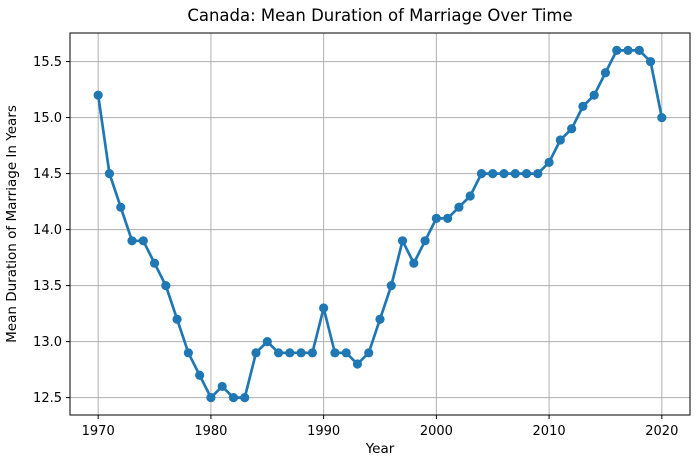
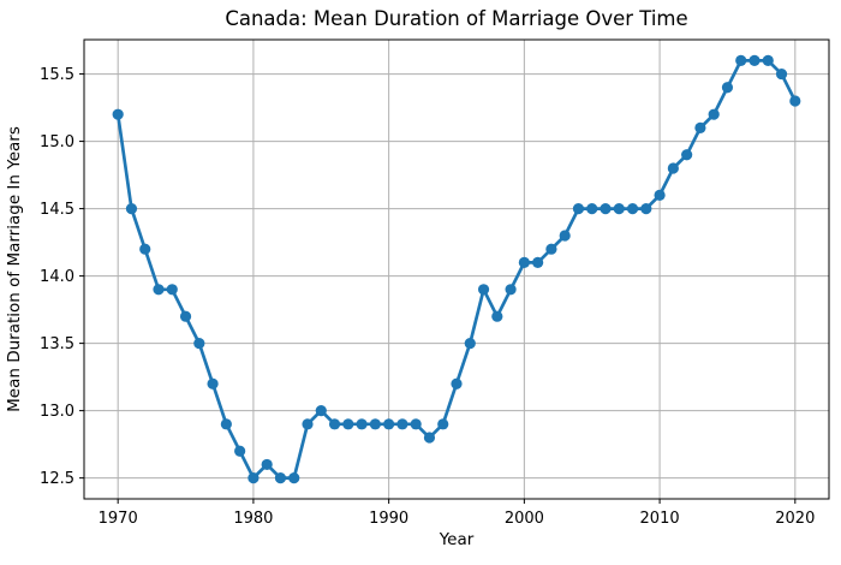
1990: 13.3 -> 12.9
2020: 15.0 -> 15.3
